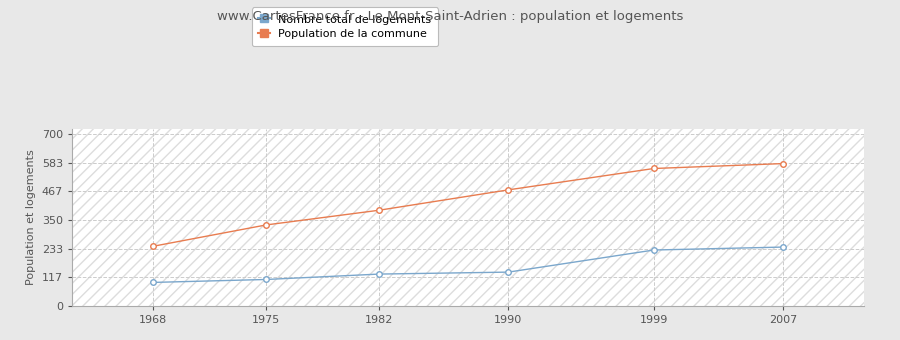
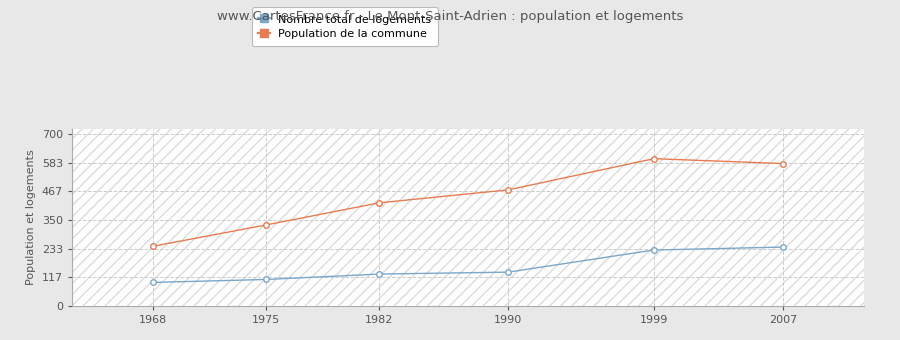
Population de la commune/1982: 390 -> 420
Population de la commune/1999: 560 -> 600
